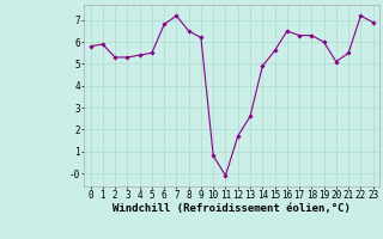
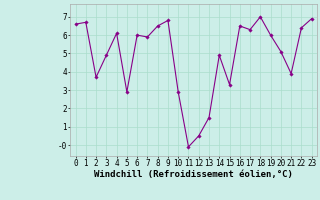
0: 5.8 -> 6.6
1: 5.9 -> 6.7
2: 5.3 -> 3.7
3: 5.3 -> 4.9
4: 5.4 -> 6.1
5: 5.5 -> 2.9
6: 6.8 -> 6.0
7: 7.2 -> 5.9
9: 6.2 -> 6.8
10: 0.8 -> 2.9
12: 1.7 -> 0.5
13: 2.6 -> 1.5
15: 5.6 -> 3.3
18: 6.3 -> 7.0
21: 5.5 -> 3.9
22: 7.2 -> 6.4
